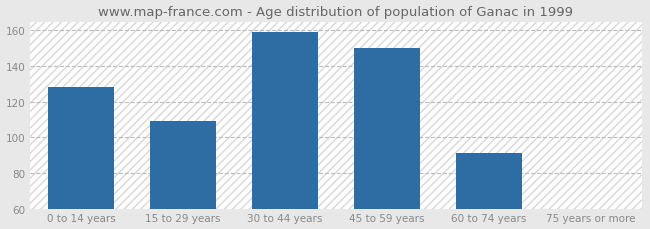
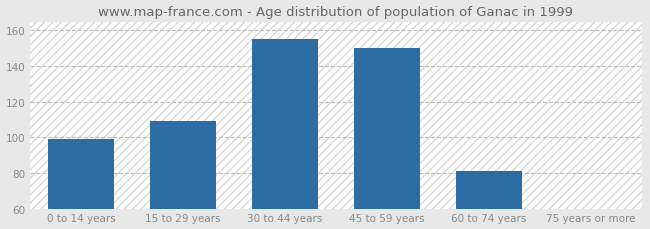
0 to 14 years: 128 -> 99
30 to 44 years: 159 -> 155
60 to 74 years: 91 -> 81
